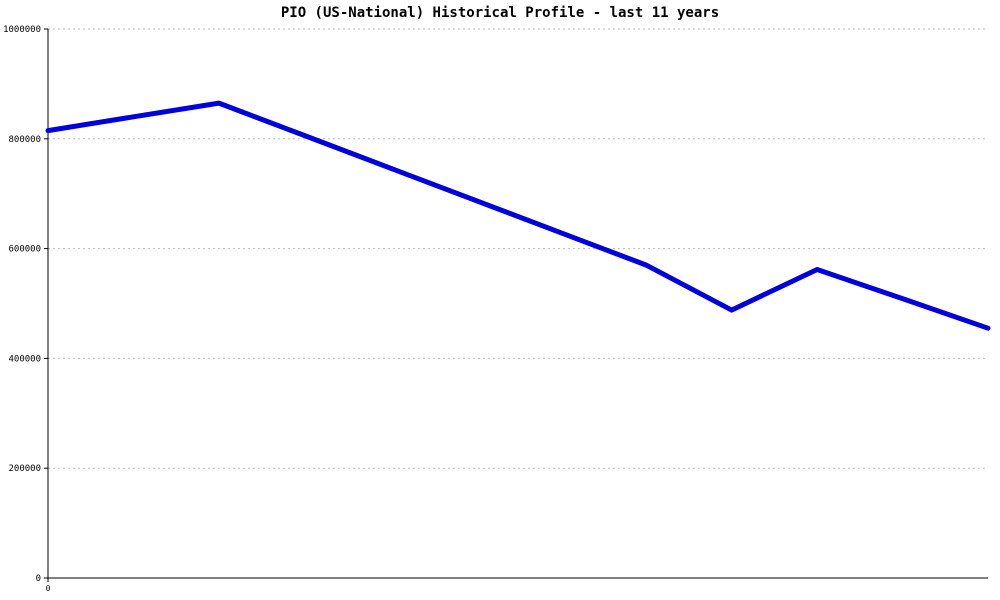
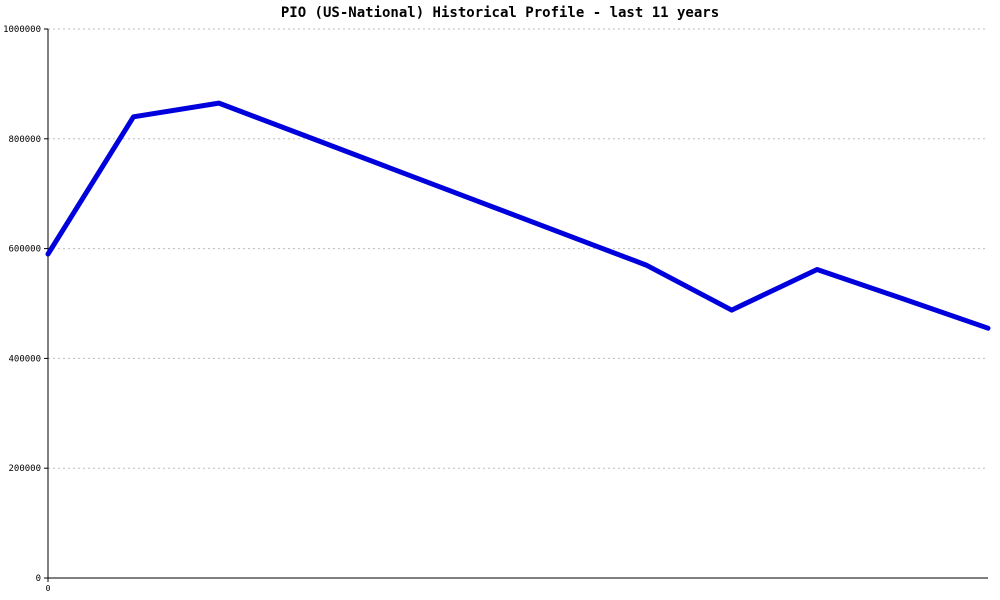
0: 820000 -> 590000
